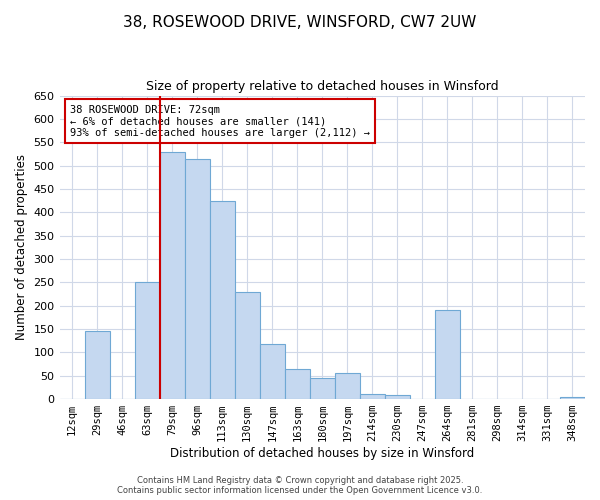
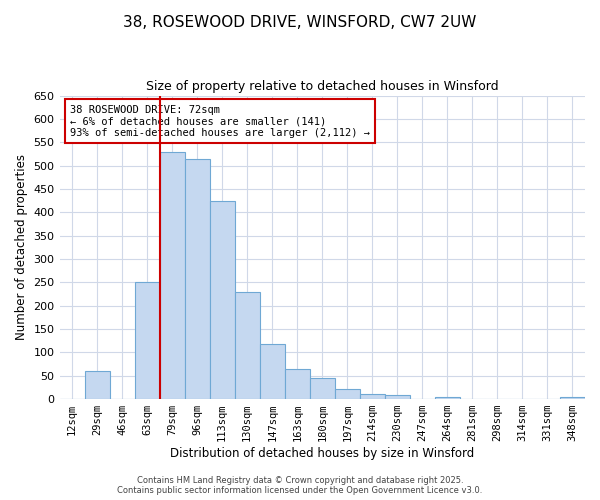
29sqm: 145 -> 60
197sqm: 55 -> 22
264sqm: 190 -> 5
